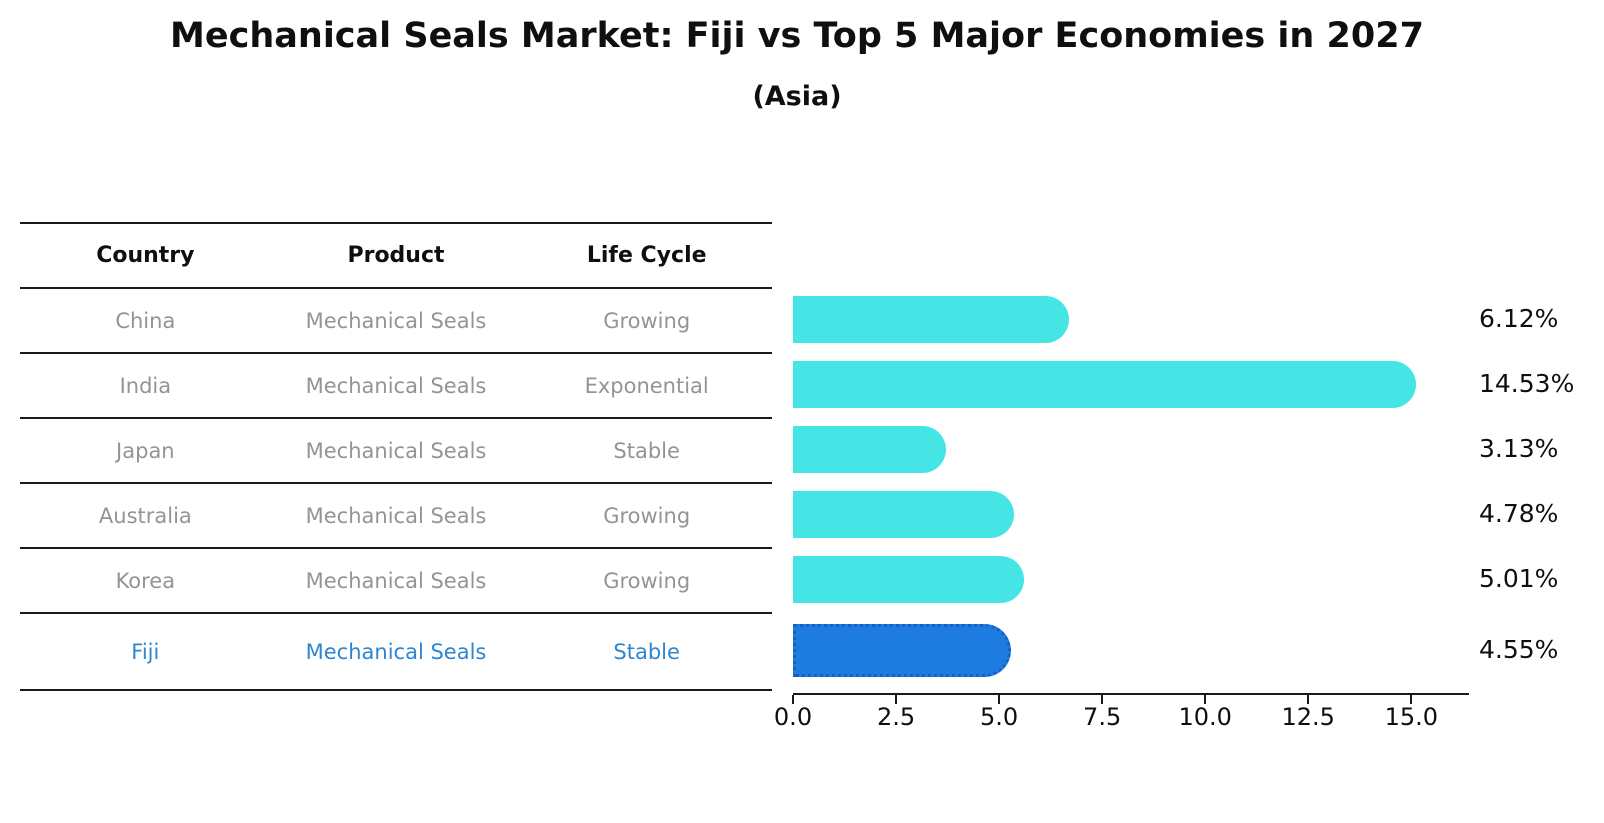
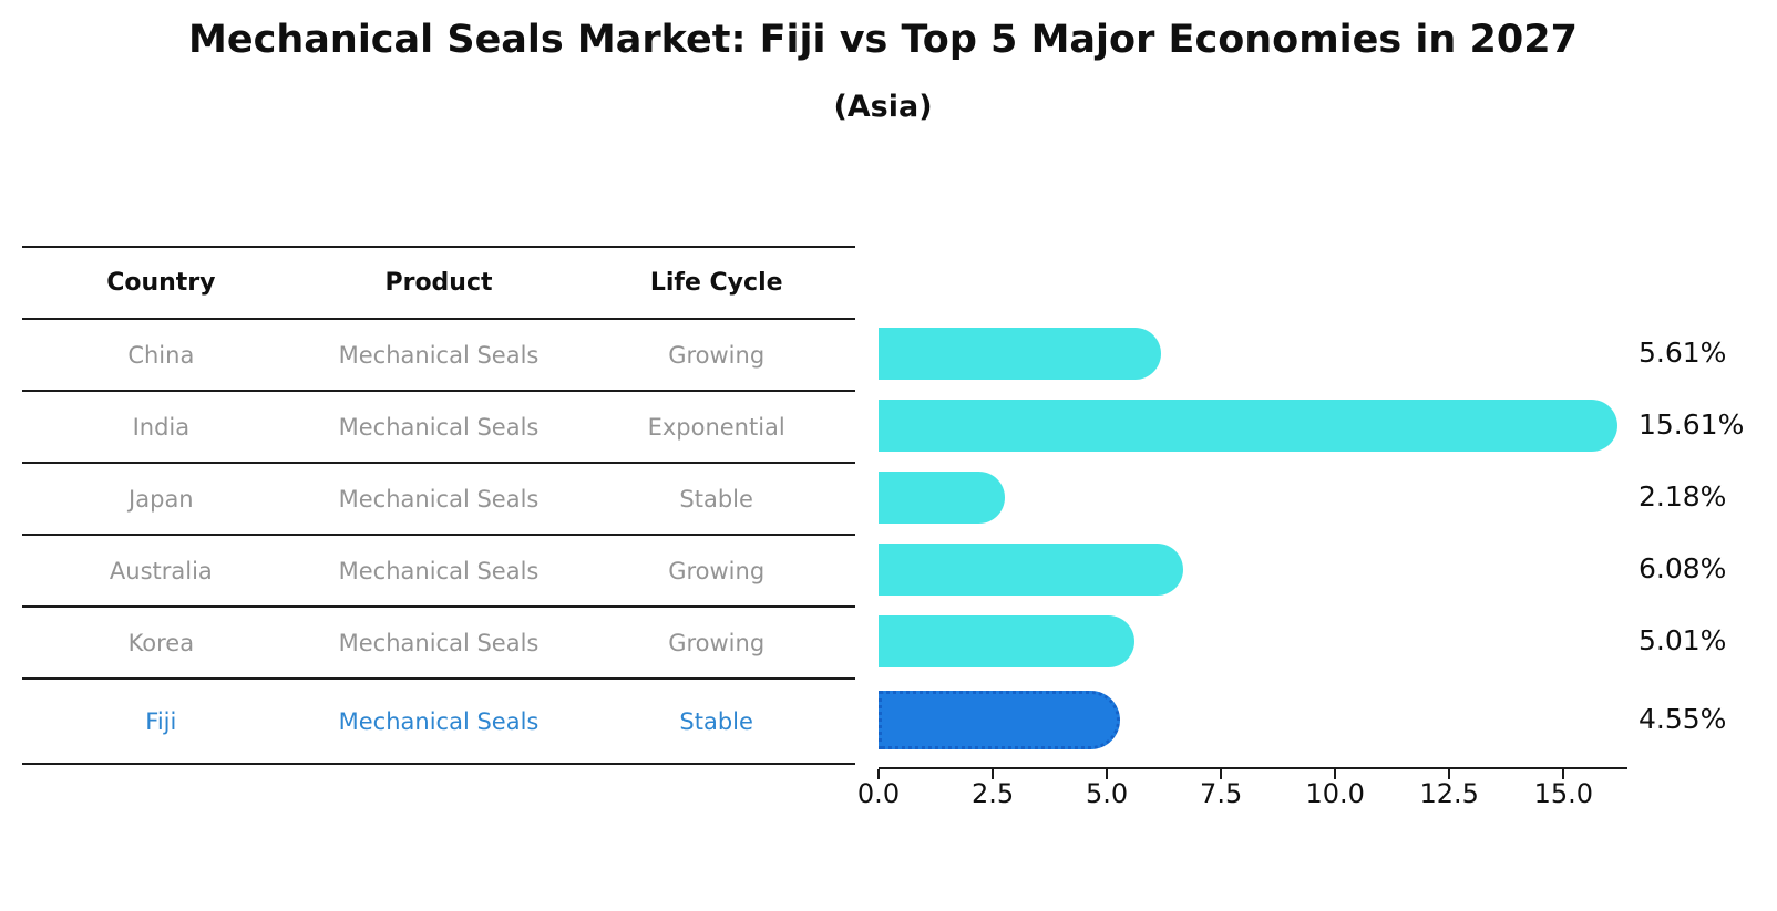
China: 6.12% -> 5.61%
India: 14.53% -> 15.61%
Japan: 3.13% -> 2.18%
Australia: 4.78% -> 6.08%
